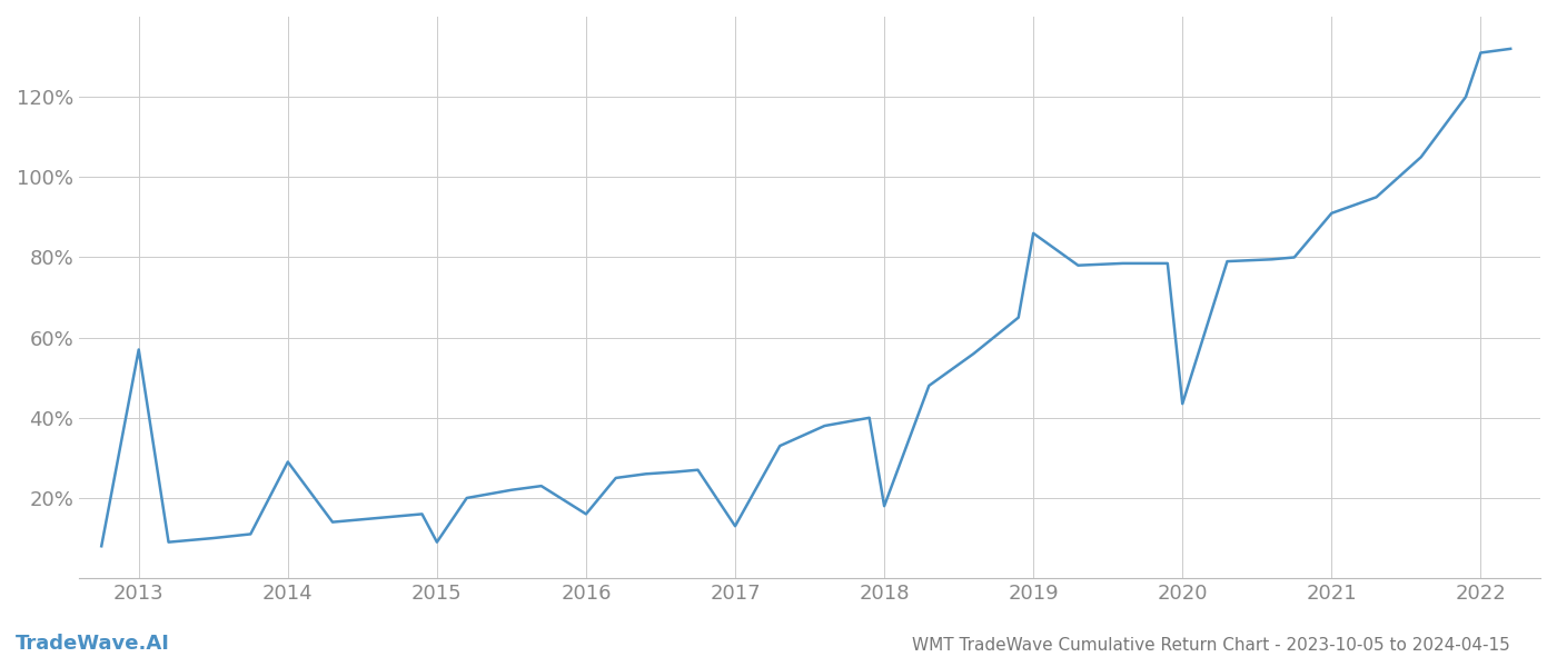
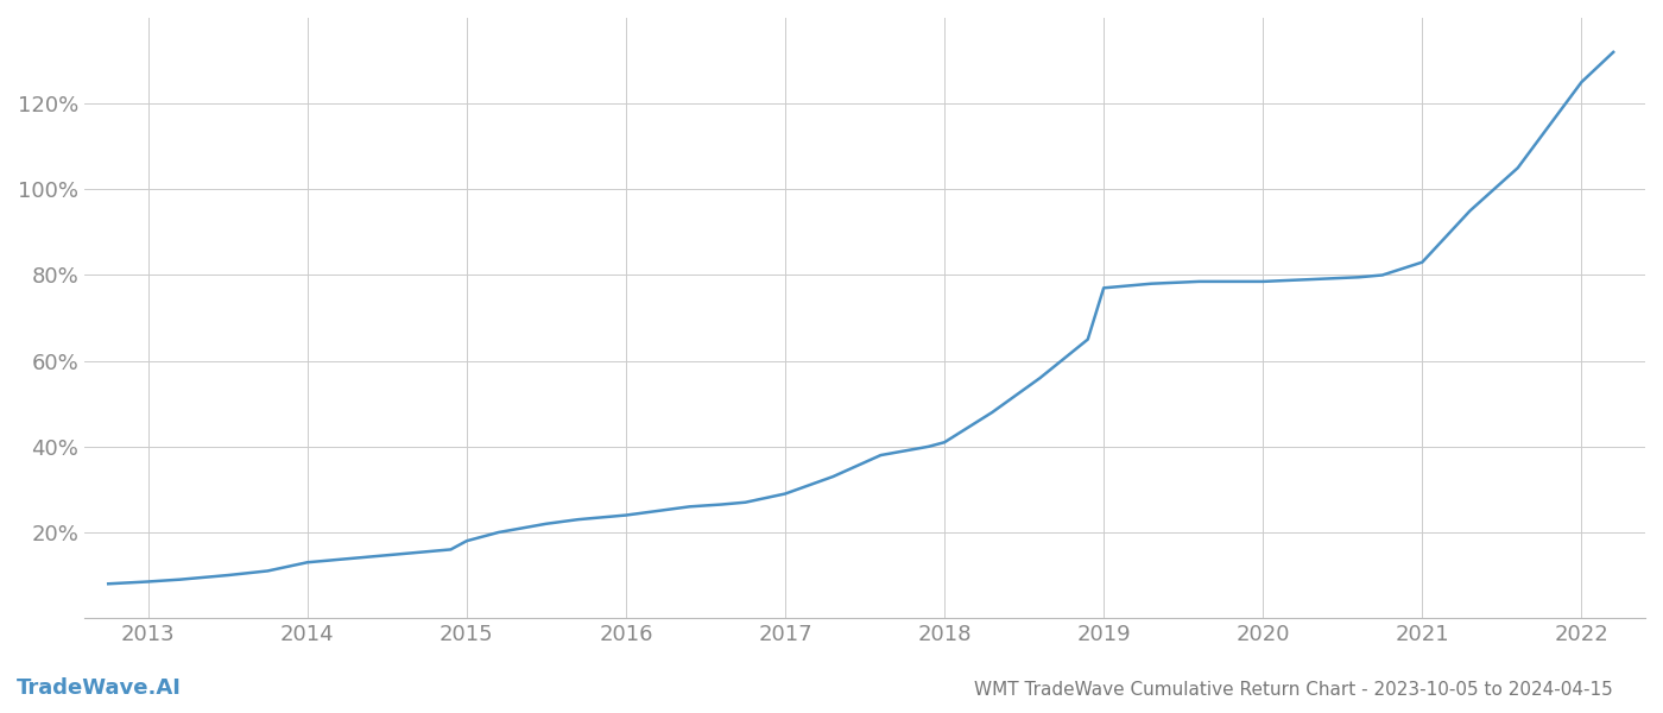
2013: 57.0% -> 8.5%
2014: 29.0% -> 13.0%
2015: 9.0% -> 18.0%
2016: 16.0% -> 24.0%
2017: 13.0% -> 29.0%
2018: 18.0% -> 41.0%
2019: 86.0% -> 77.0%
2020: 43.5% -> 78.5%
2021: 91.0% -> 83.0%
2022: 131.0% -> 125.0%
